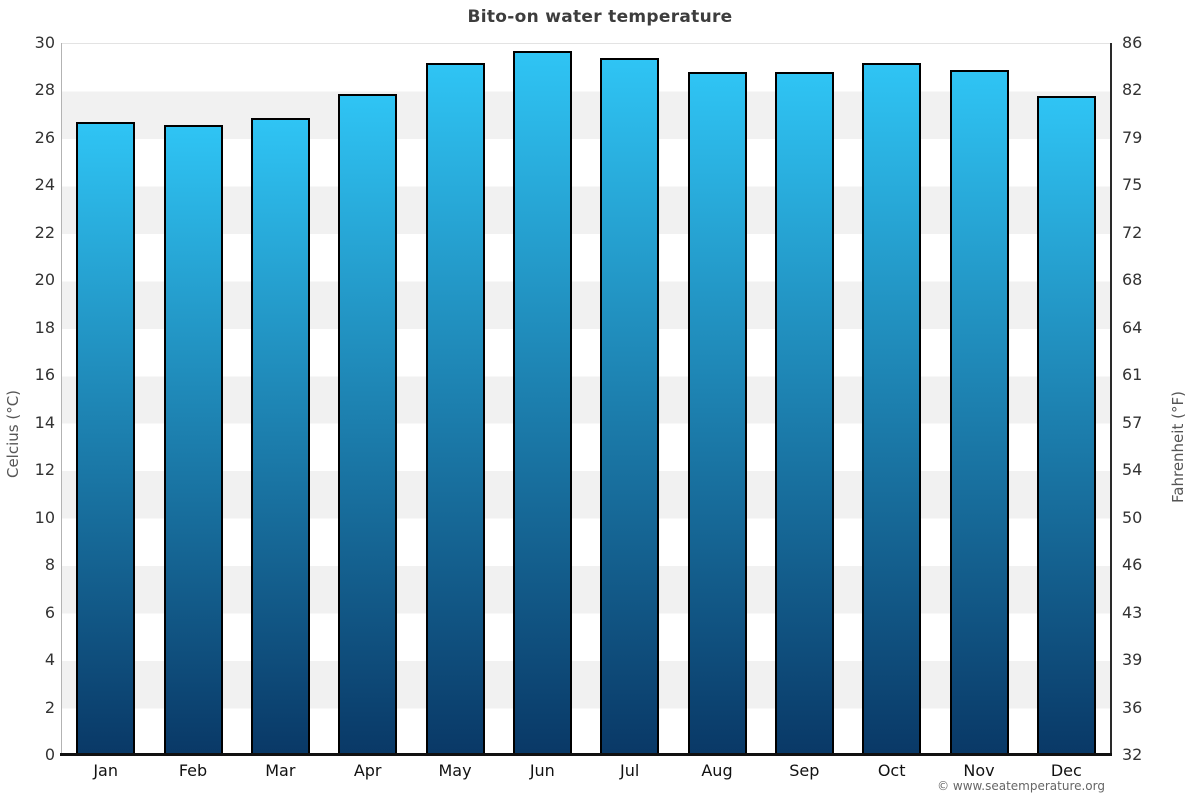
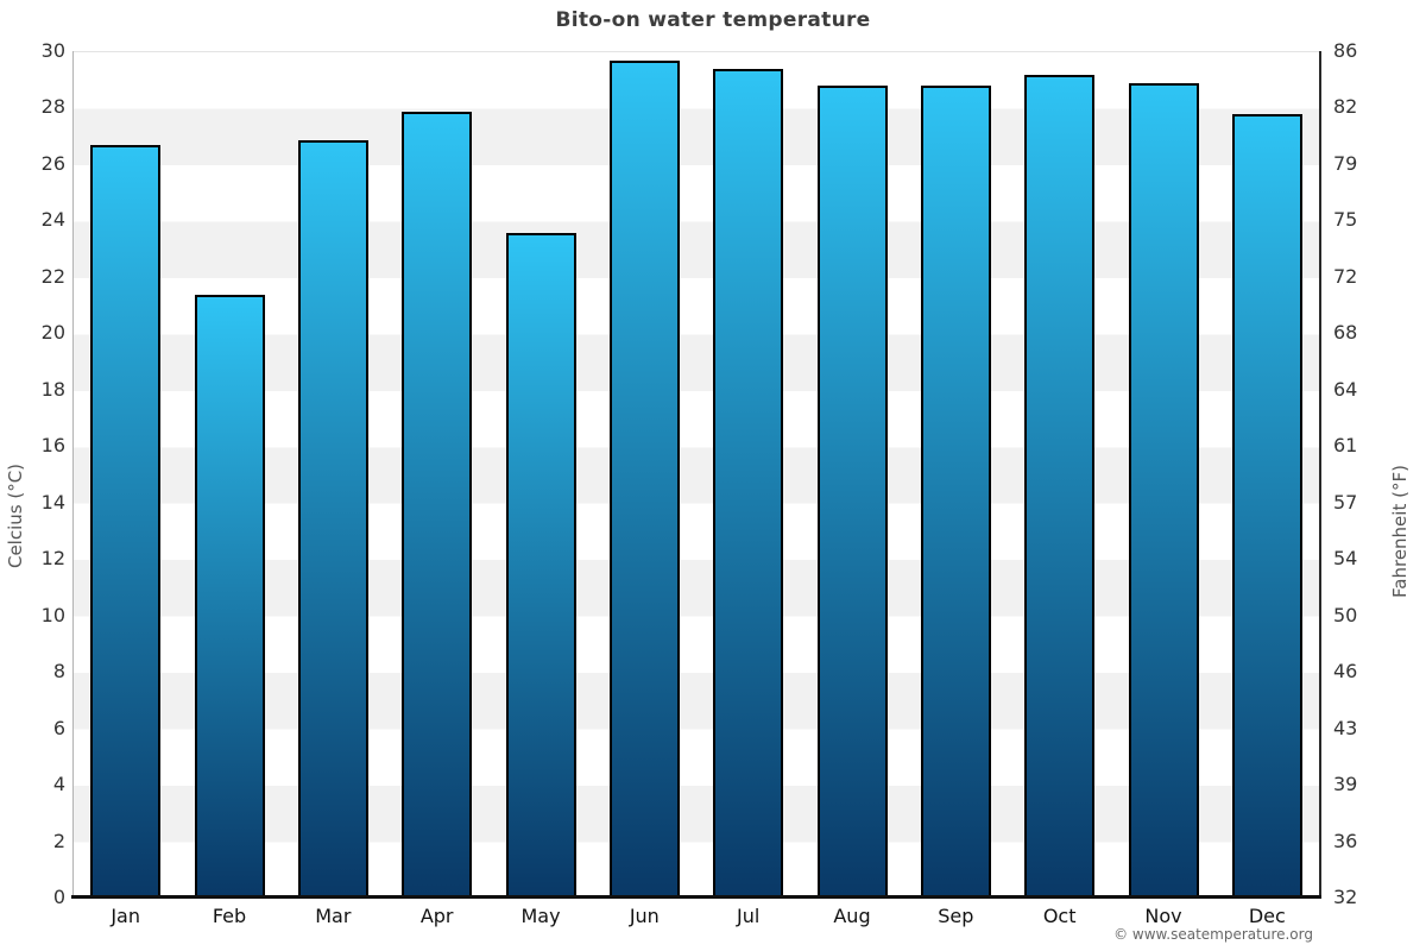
Feb: 26.6 -> 21.4
May: 29.2 -> 23.6
